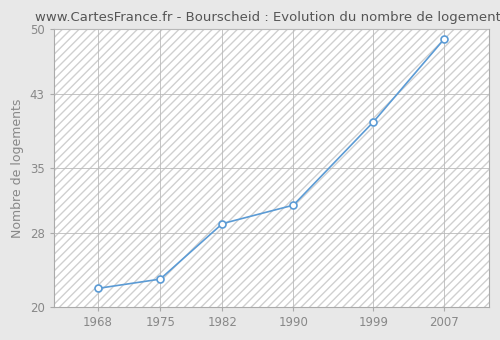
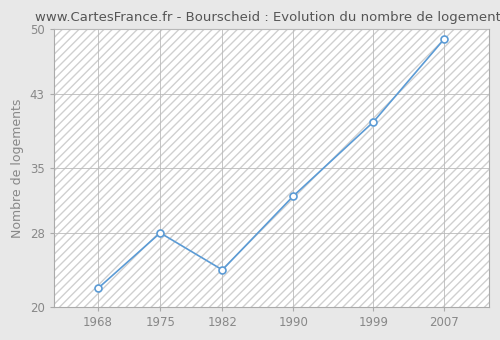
1975: 23 -> 28
1982: 29 -> 24
1990: 31 -> 32
